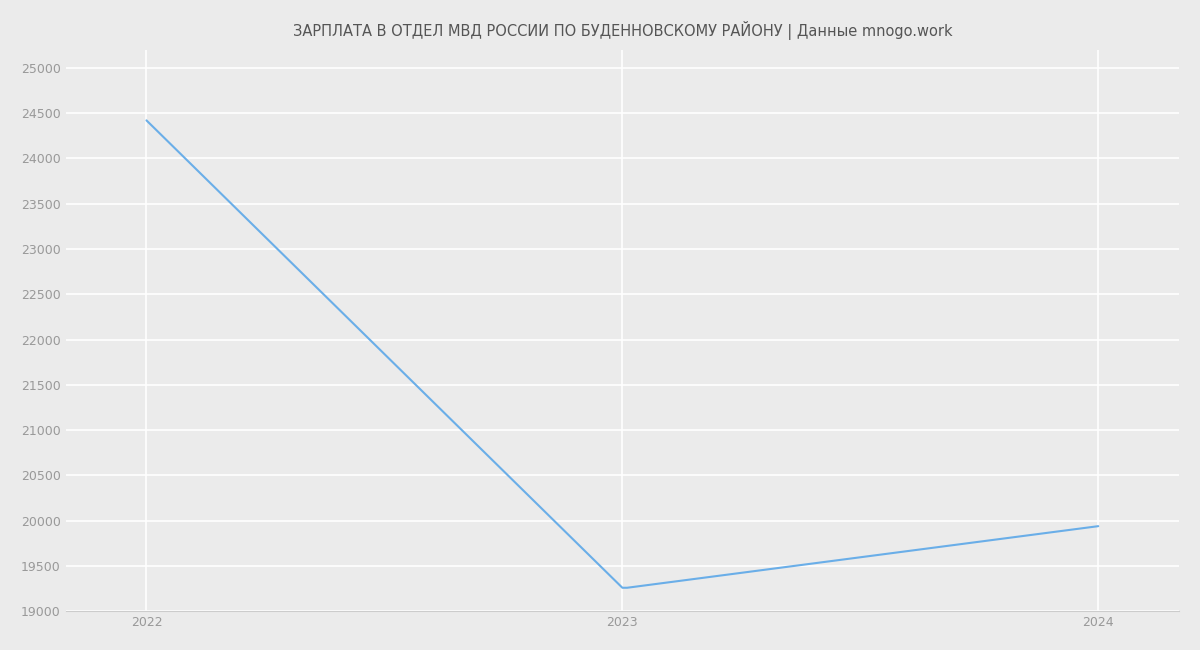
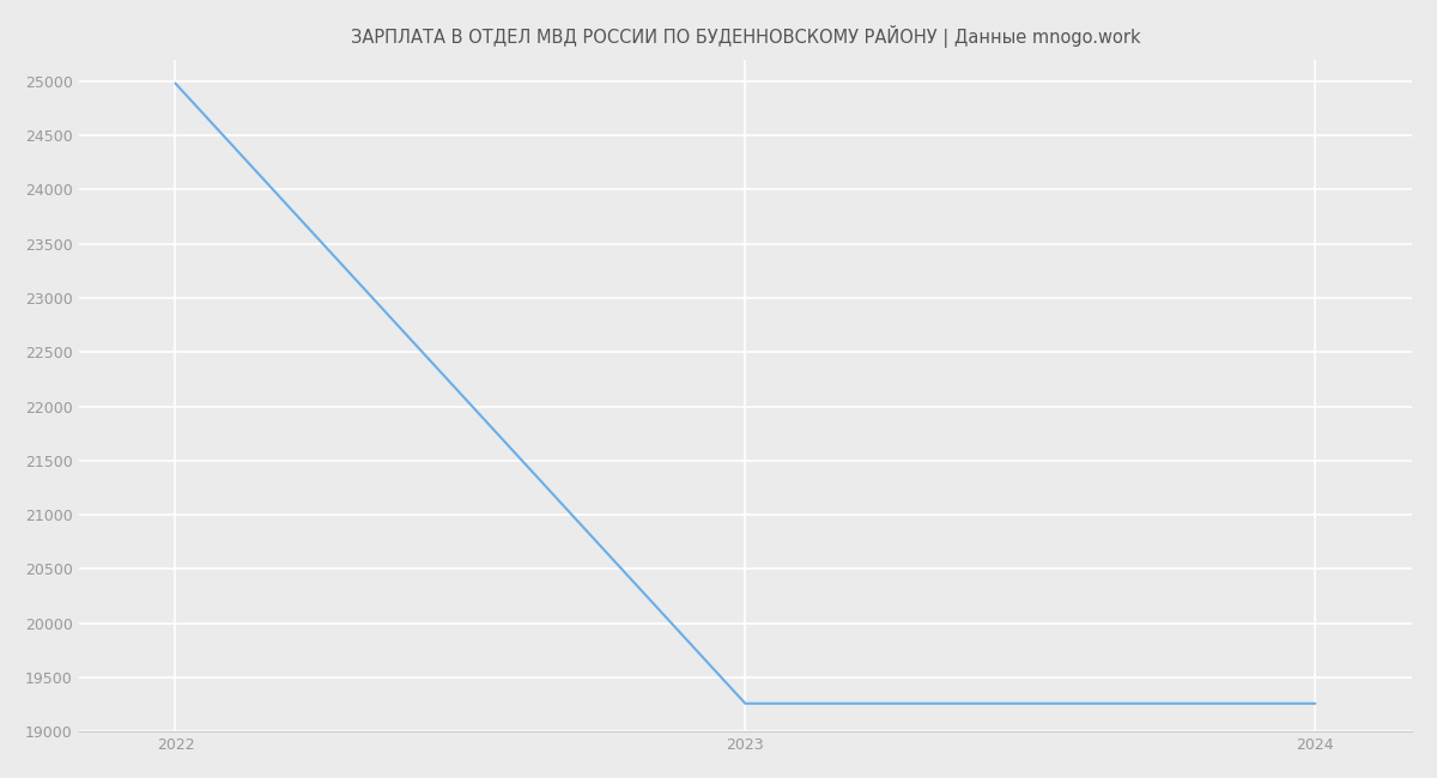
2022: 24420 -> 24980
2024: 19940 -> 19260
